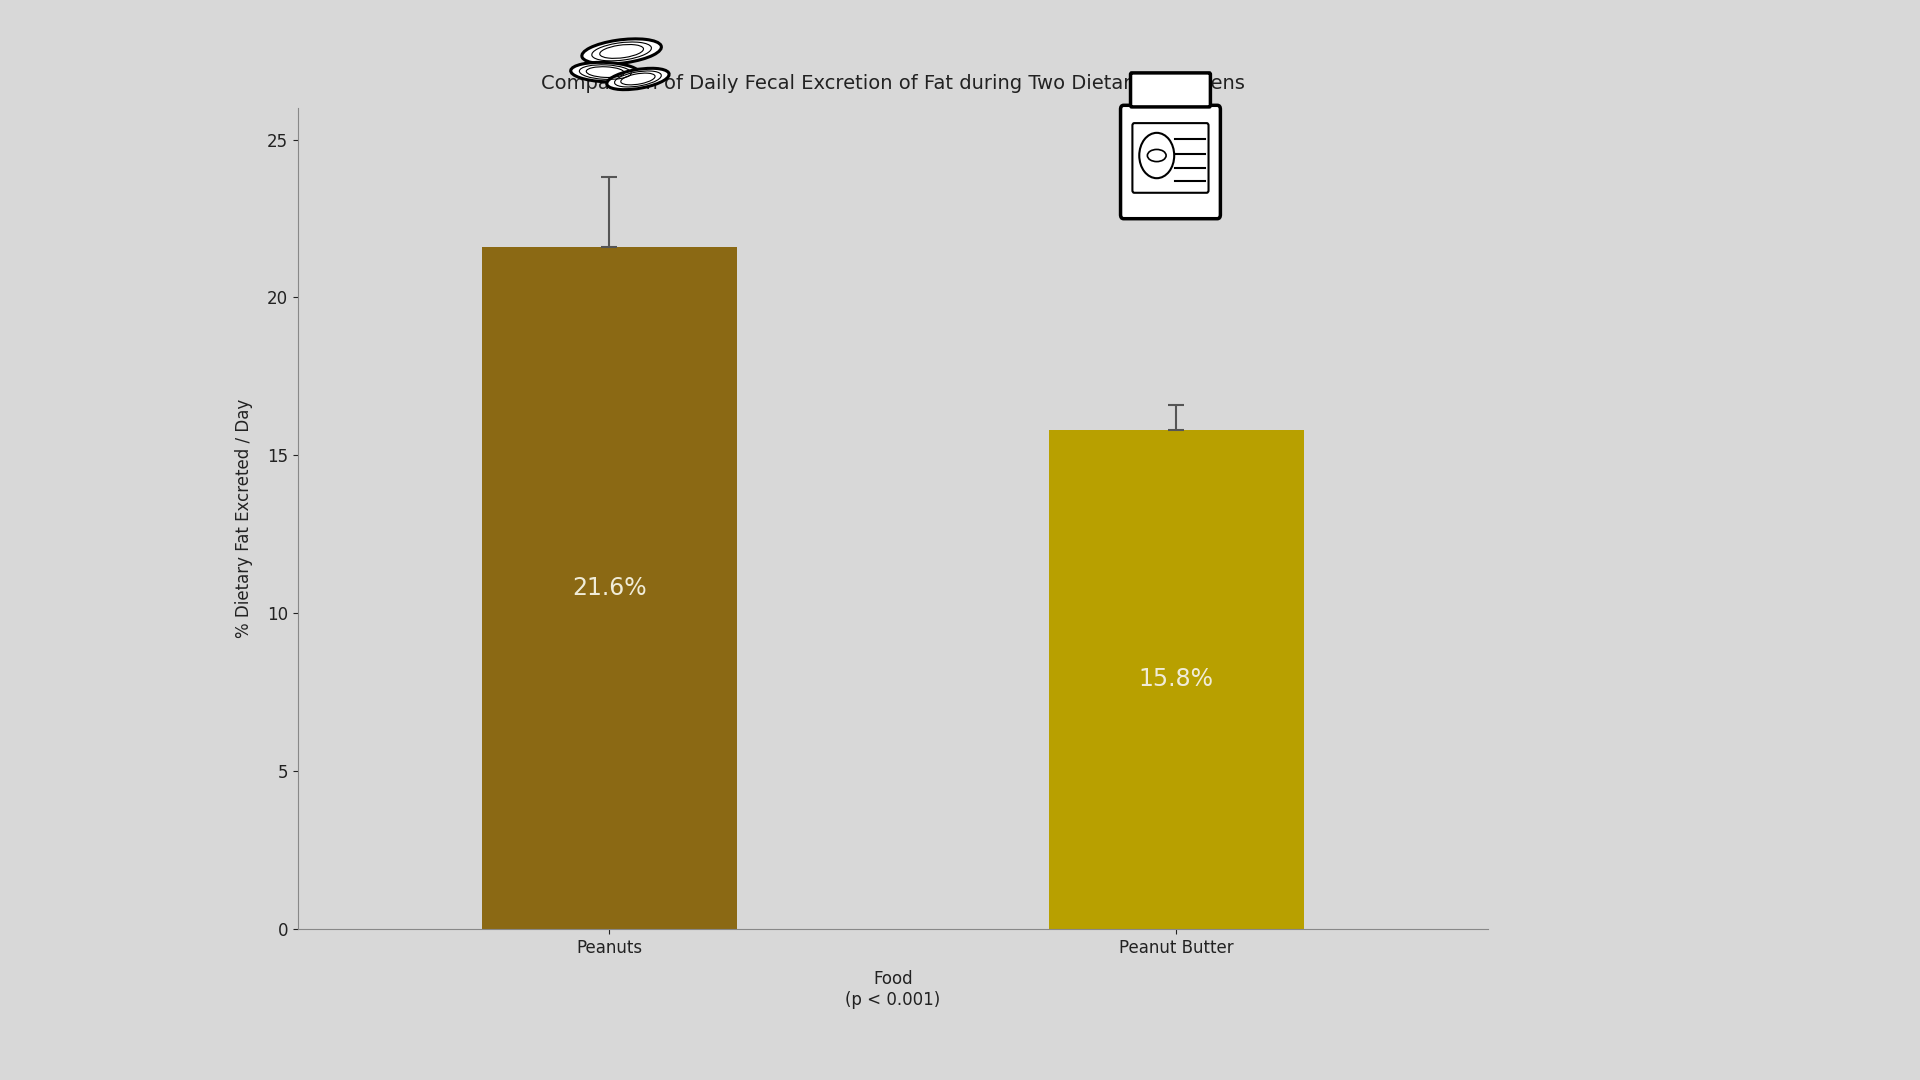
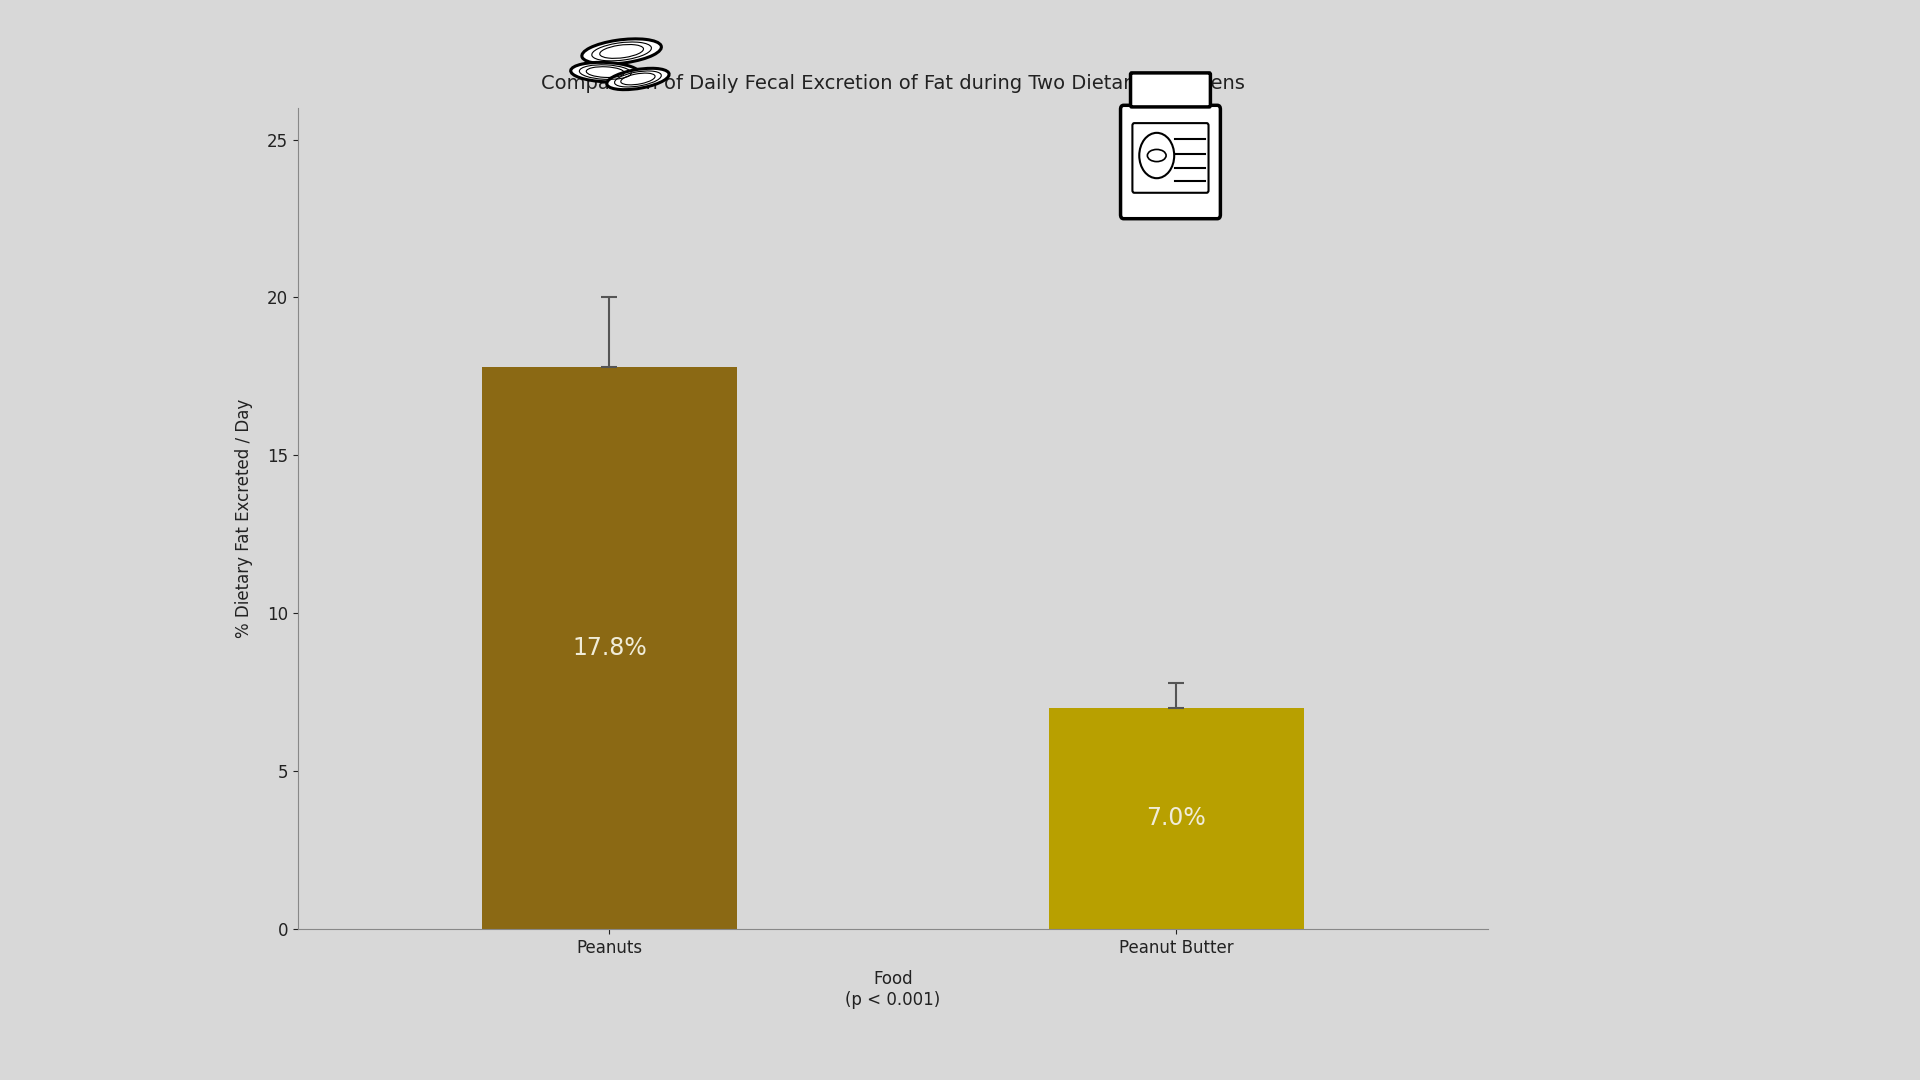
Peanuts: 21.6% -> 17.8%
Peanut Butter: 15.8% -> 7.0%
